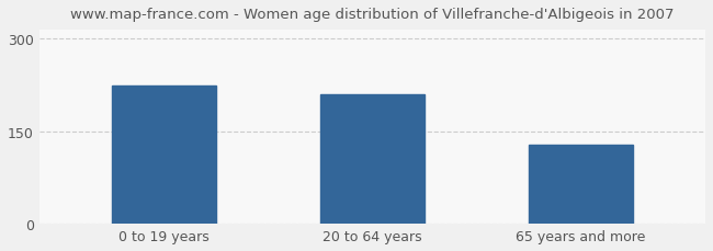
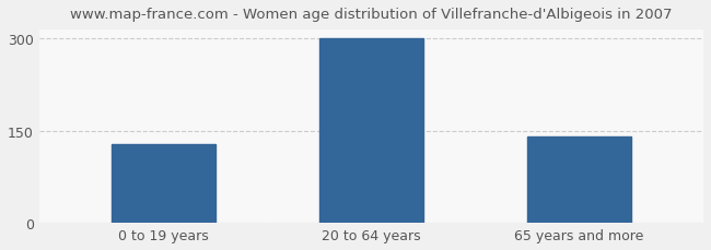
0 to 19 years: 224 -> 128
20 to 64 years: 210 -> 300
65 years and more: 128 -> 141
